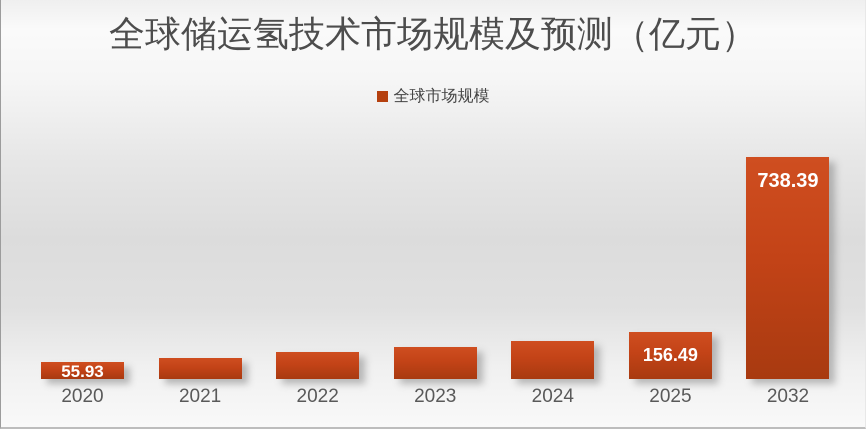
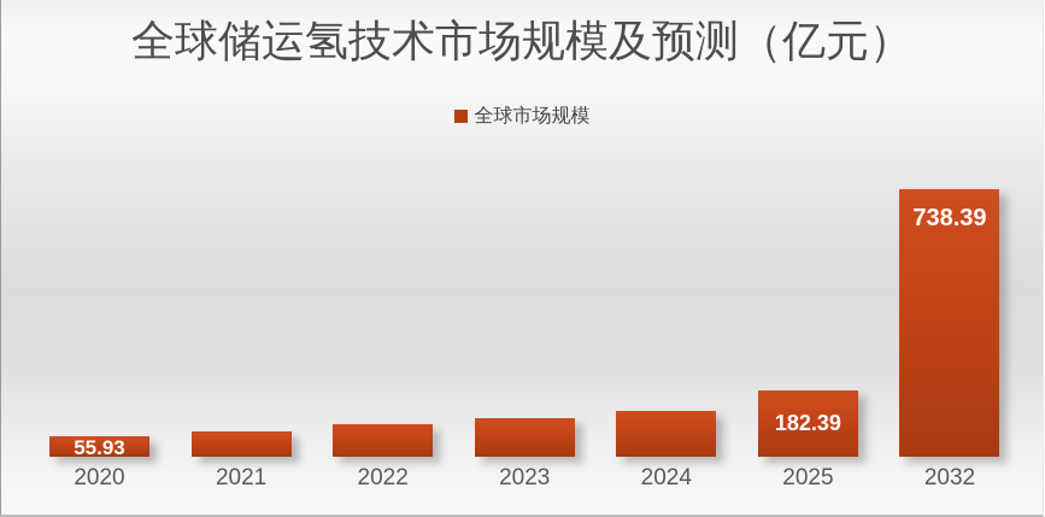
2025: 156.49 -> 182.39
